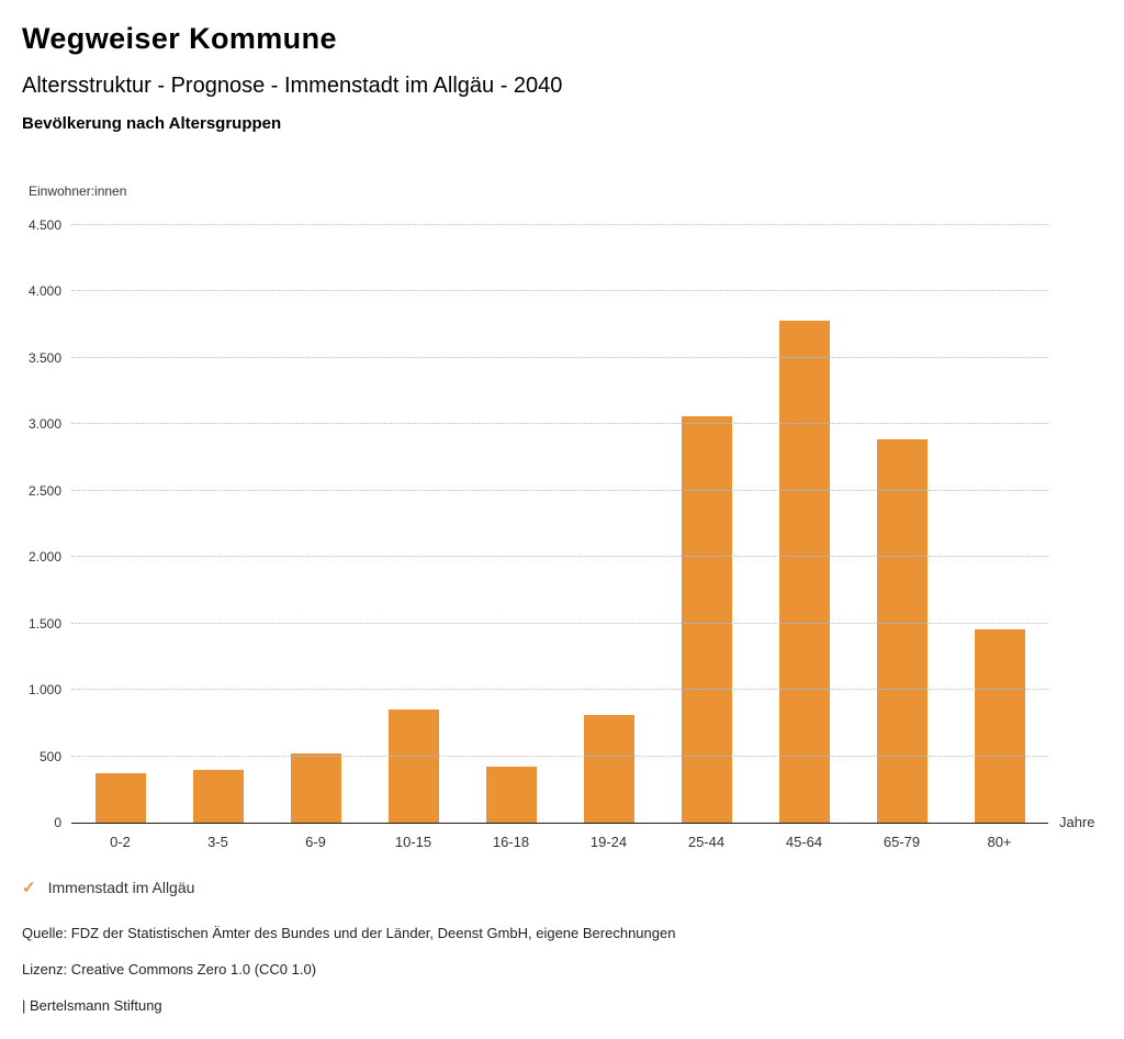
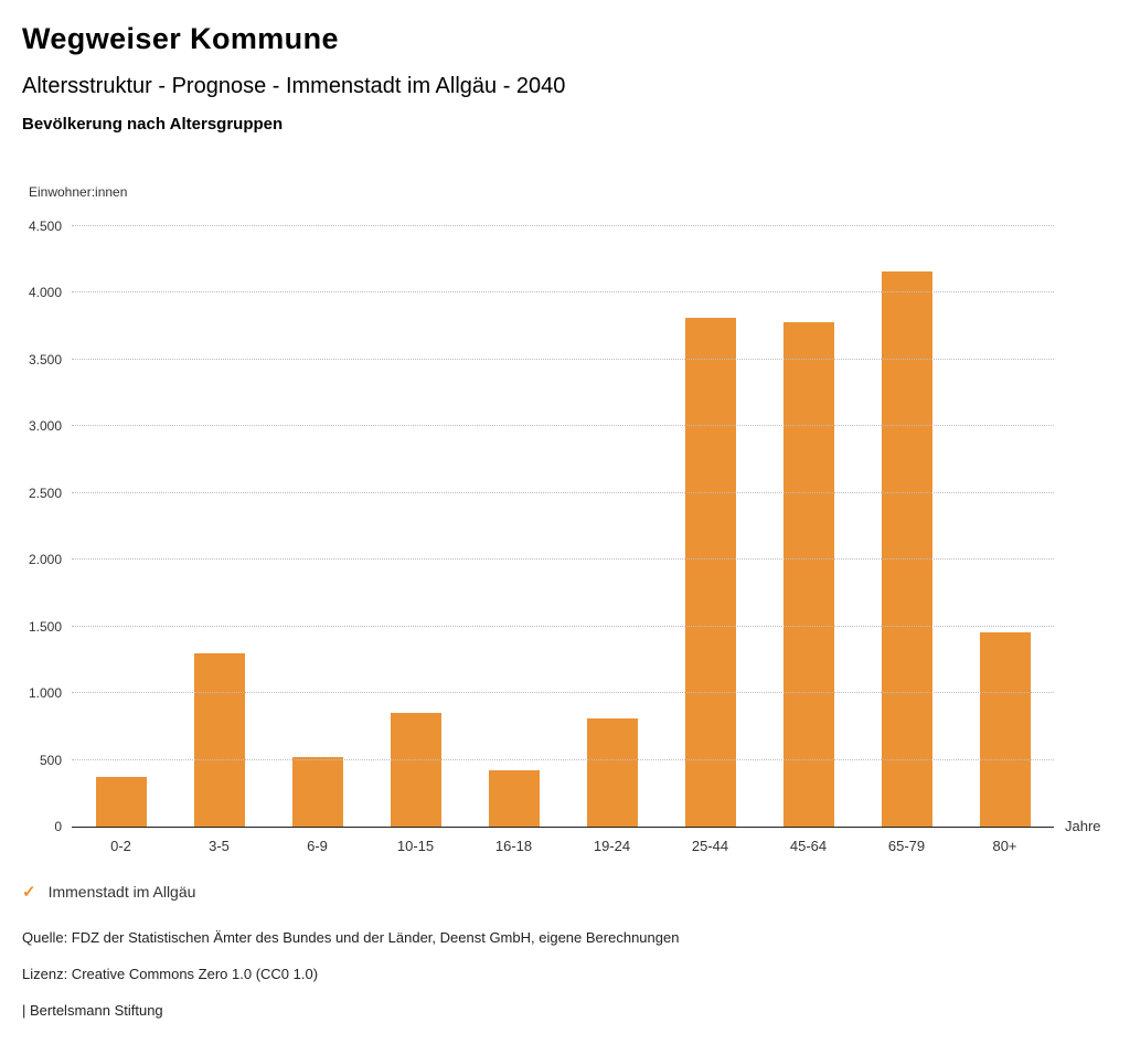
3-5: 400 -> 1300
25-44: 3060 -> 3810
65-79: 2890 -> 4160
